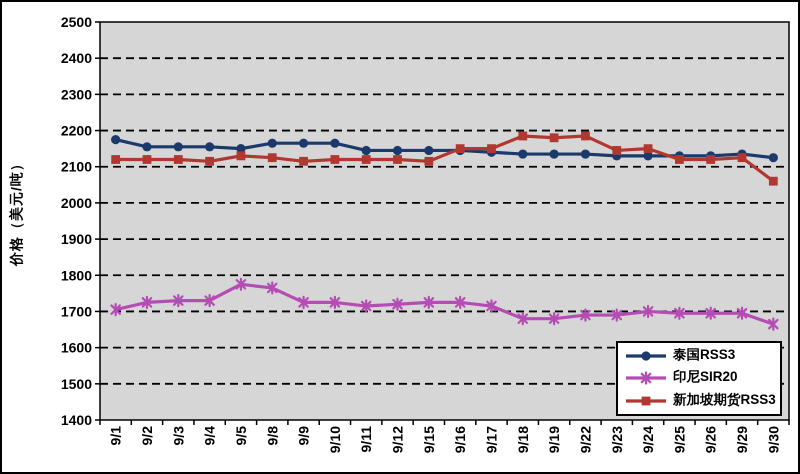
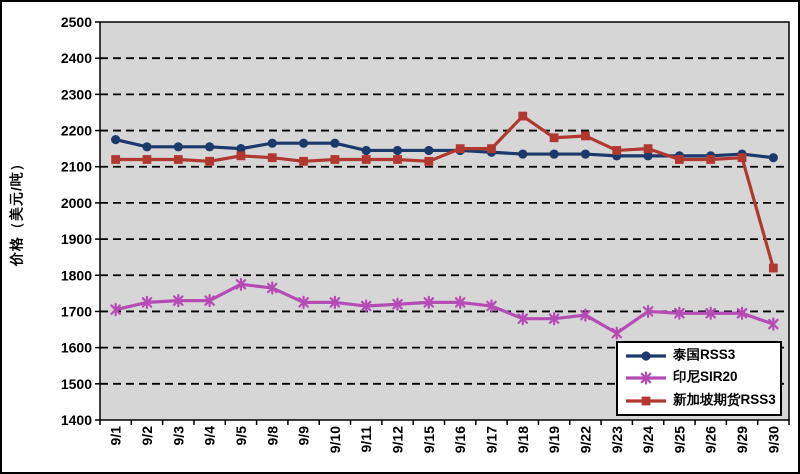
新加坡期货RSS3/9/18: 2180 -> 2240
印尼SIR20/9/23: 1690 -> 1640
新加坡期货RSS3/9/30: 2060 -> 1820
